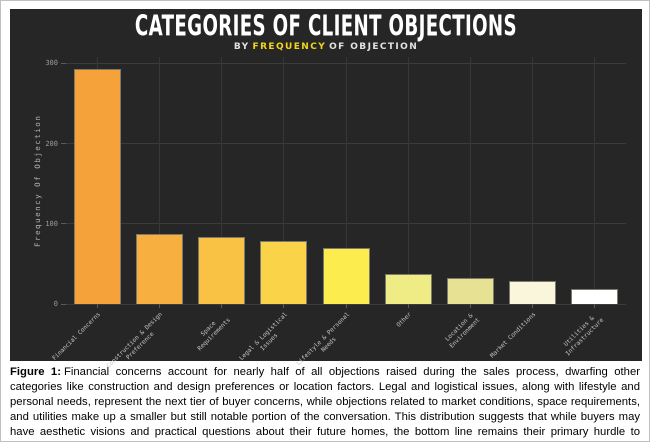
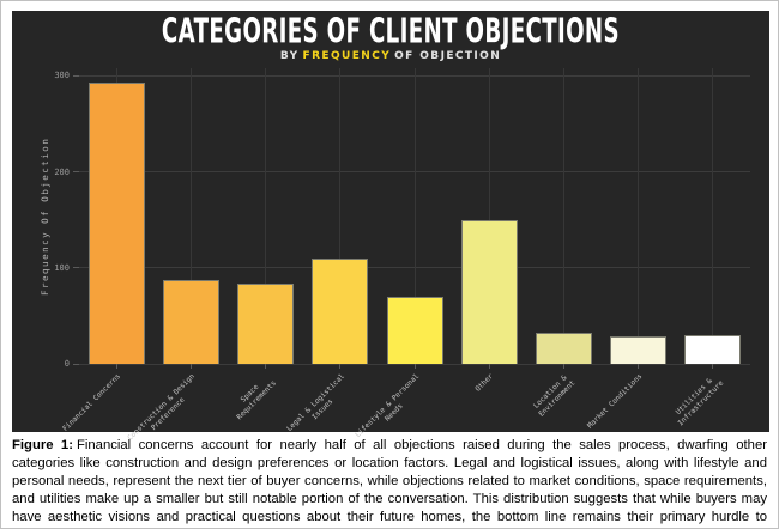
Legal & Logistical Issues: 80 -> 110
Other: 40 -> 150
Utilities & Infrastructure: 20 -> 30
